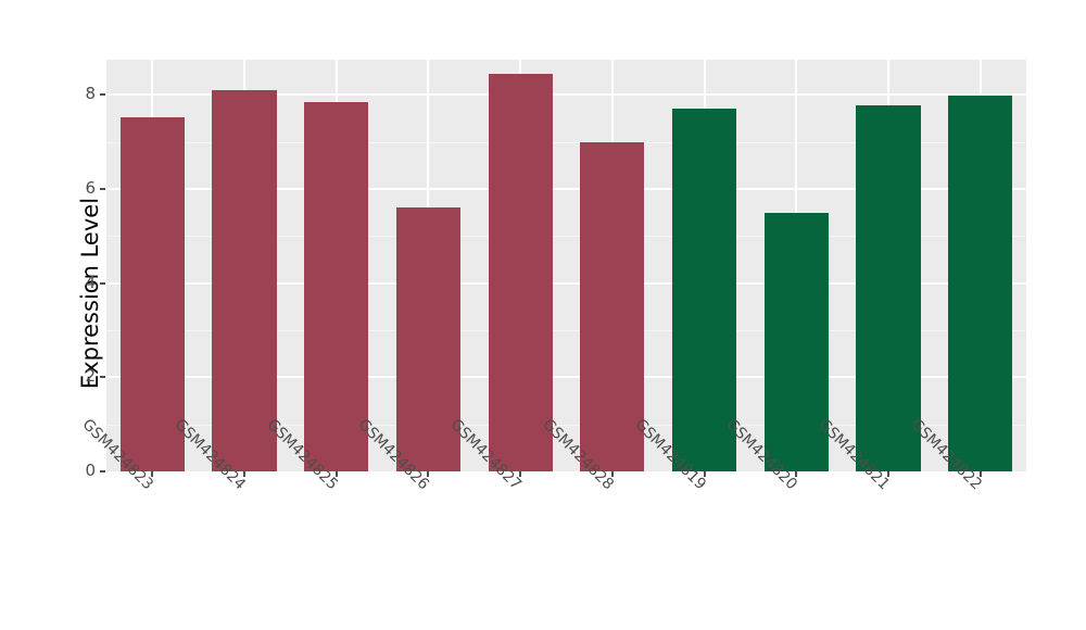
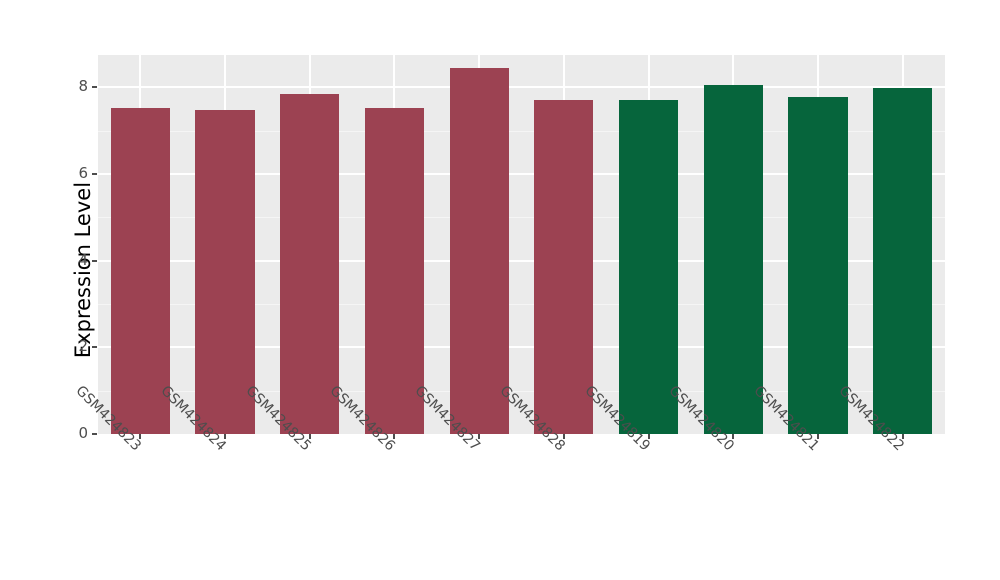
GSM424824: 8.1 -> 7.5
GSM424826: 5.6 -> 7.5
GSM424828: 7.0 -> 7.7
GSM424820: 5.5 -> 8.1
